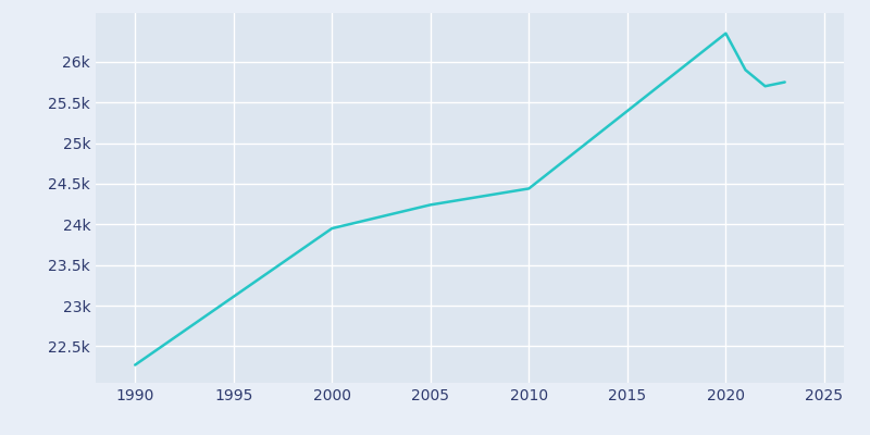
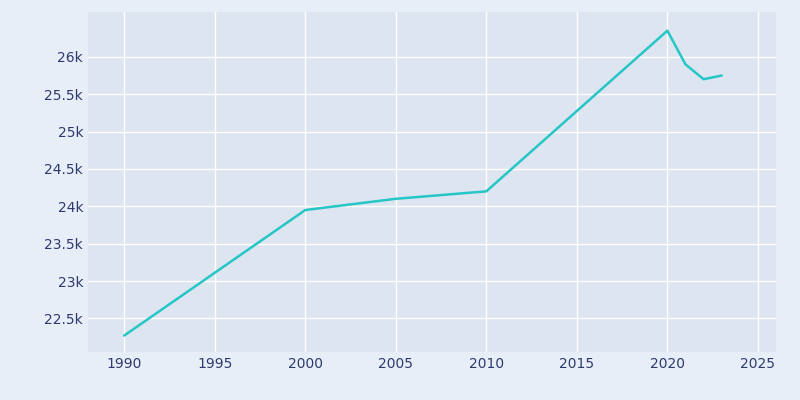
2005: 24.24k -> 24.10k
2010: 24.44k -> 24.20k
